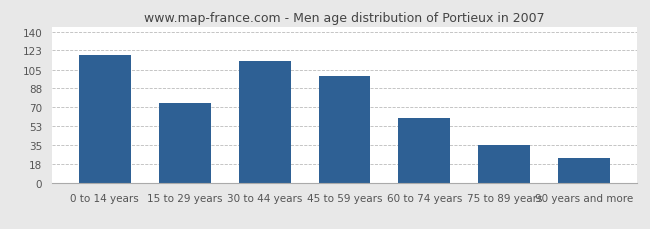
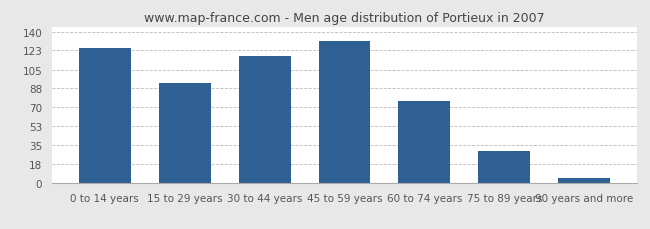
0 to 14 years: 119 -> 125
15 to 29 years: 74 -> 93
30 to 44 years: 113 -> 118
45 to 59 years: 99 -> 132
60 to 74 years: 60 -> 76
75 to 89 years: 35 -> 30
90 years and more: 23 -> 5
